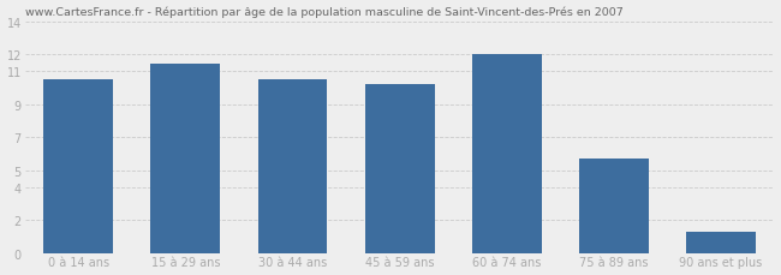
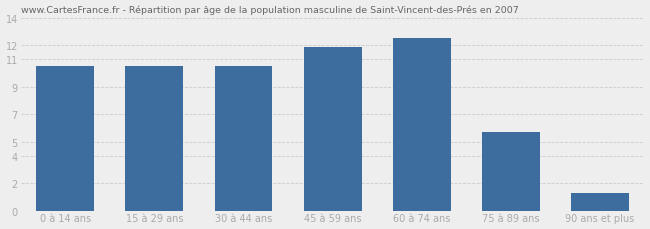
15 à 29 ans: 11.4 -> 10.5
45 à 59 ans: 10.2 -> 11.9
60 à 74 ans: 12.0 -> 12.5
